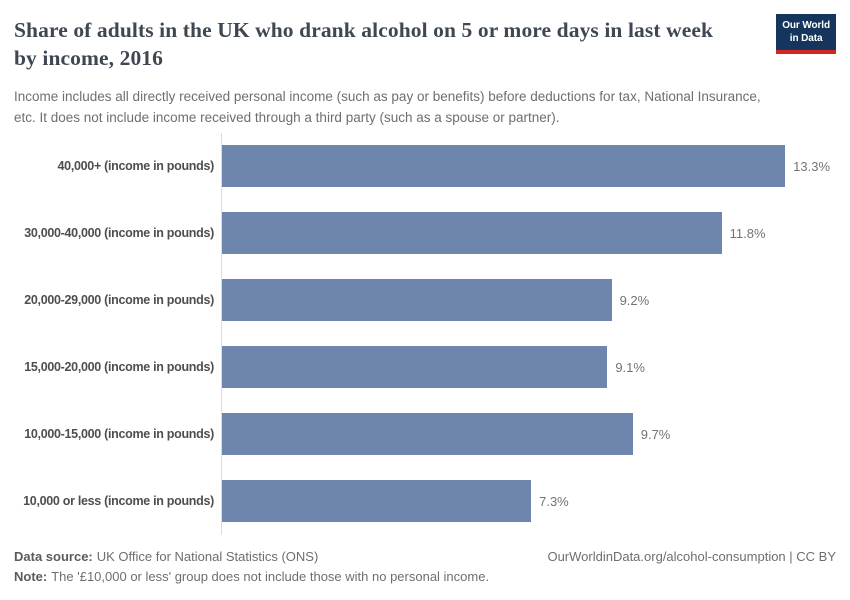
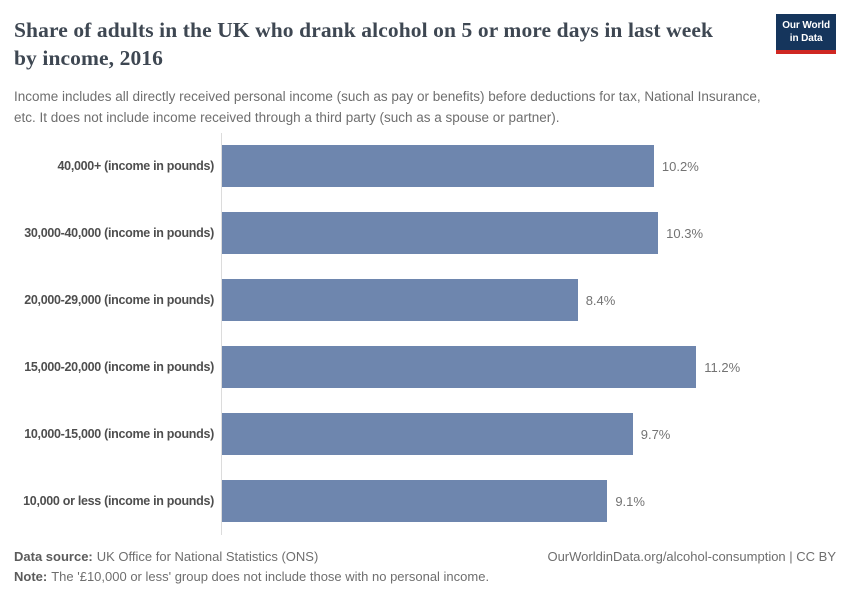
40,000+ (income in pounds): 13.3% -> 10.2%
30,000-40,000 (income in pounds): 11.8% -> 10.3%
20,000-29,000 (income in pounds): 9.2% -> 8.4%
15,000-20,000 (income in pounds): 9.1% -> 11.2%
10,000 or less (income in pounds): 7.3% -> 9.1%
